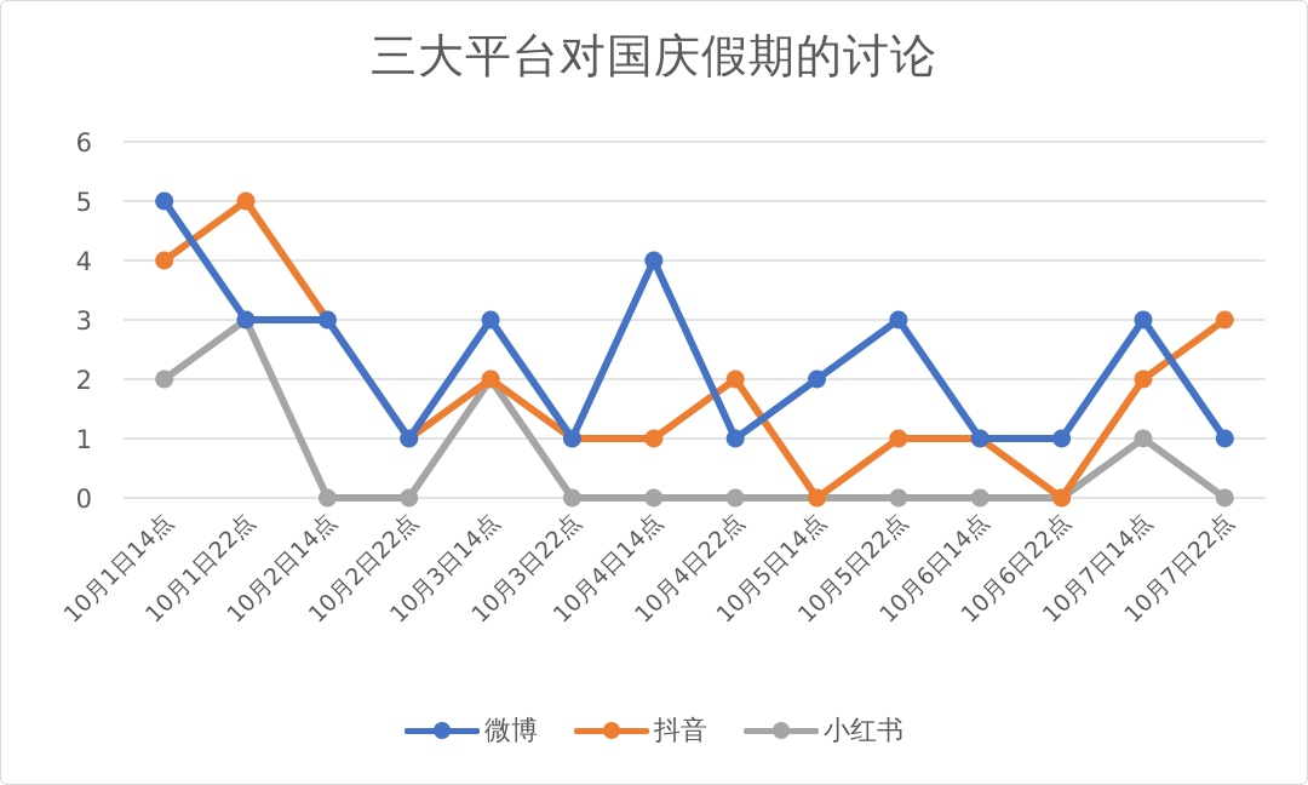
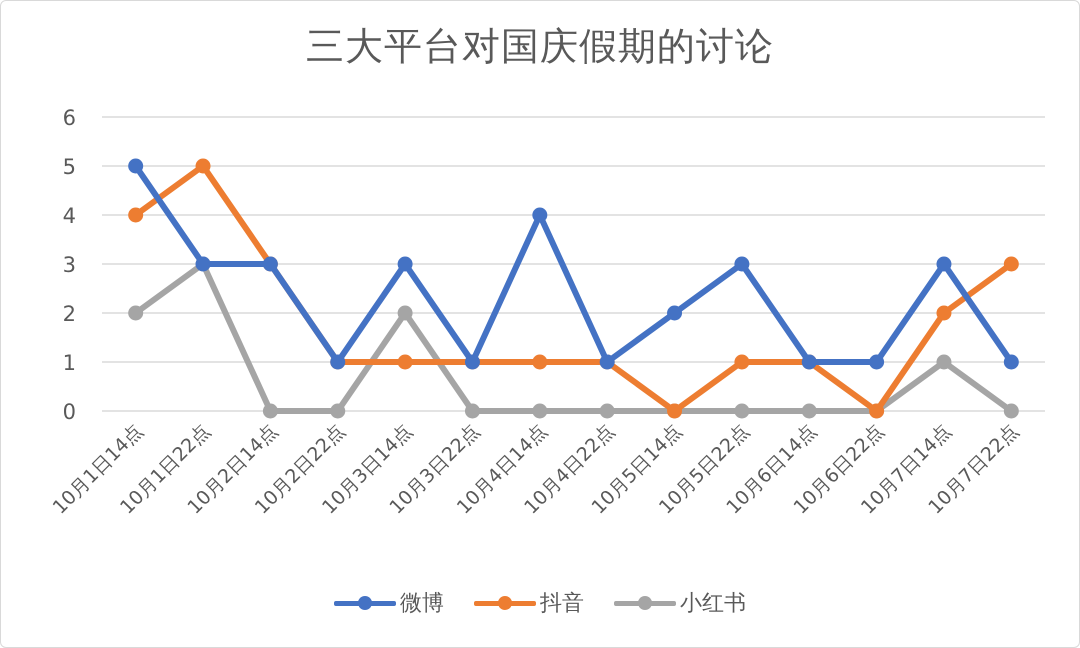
抖音/10月3日14点: 2 -> 1
抖音/10月4日22点: 2 -> 1
